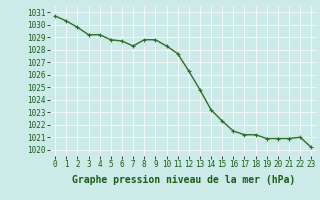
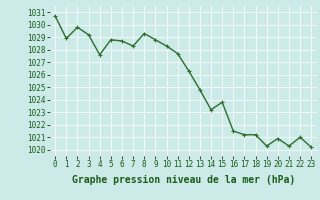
1: 1030.3 -> 1028.9
4: 1029.2 -> 1027.6
8: 1028.8 -> 1029.3
15: 1022.3 -> 1023.8
19: 1020.9 -> 1020.3
21: 1020.9 -> 1020.3
